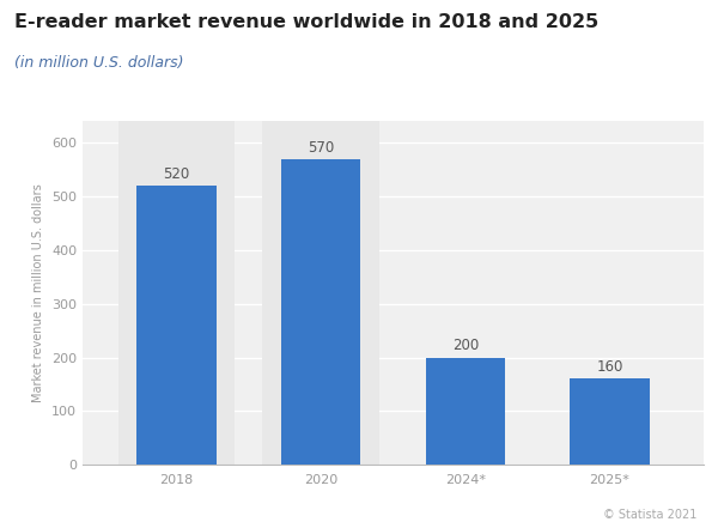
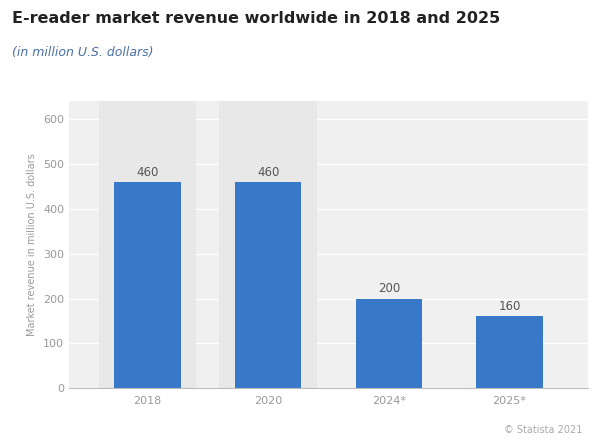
2018: 520 -> 460
2020: 570 -> 460
